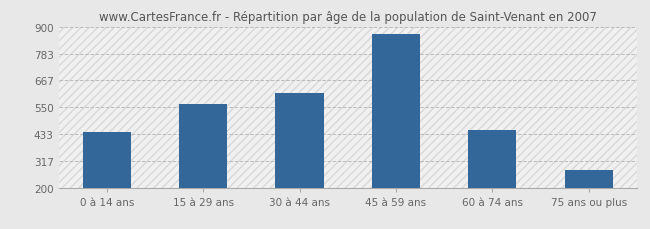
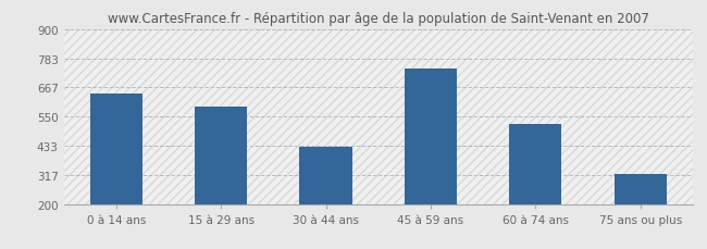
0 à 14 ans: 440 -> 640
15 à 29 ans: 565 -> 590
30 à 44 ans: 612 -> 430
45 à 59 ans: 868 -> 740
60 à 74 ans: 452 -> 520
75 ans ou plus: 278 -> 320
